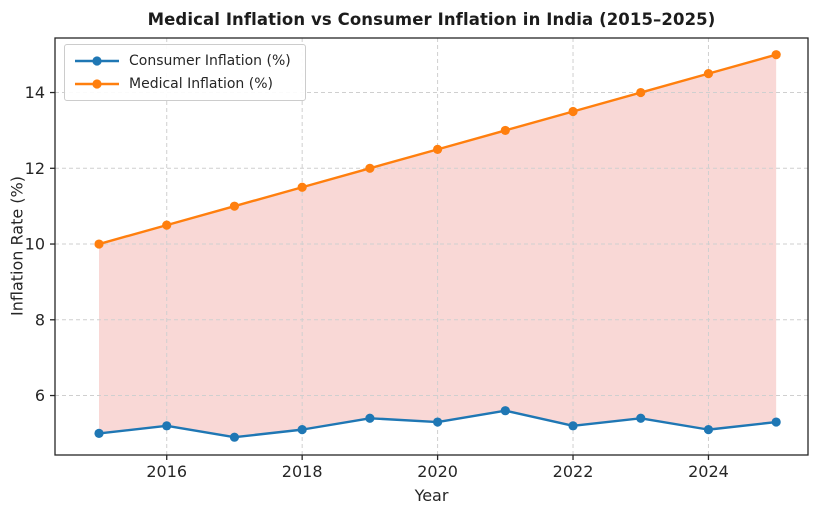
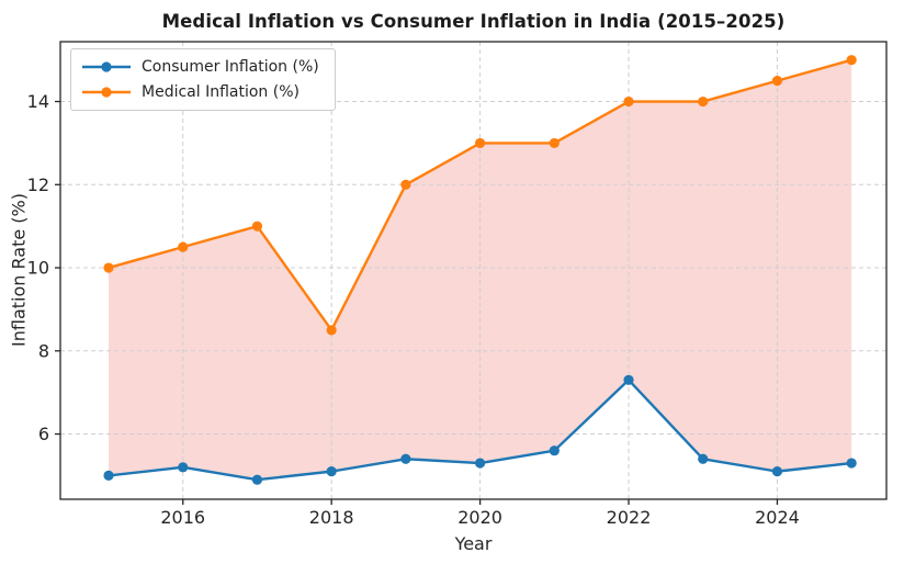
Medical Inflation (%)/2018: 11.5 -> 8.5
Medical Inflation (%)/2020: 12.5 -> 13.0
Consumer Inflation (%)/2022: 5.2 -> 7.3
Medical Inflation (%)/2022: 13.5 -> 14.0
